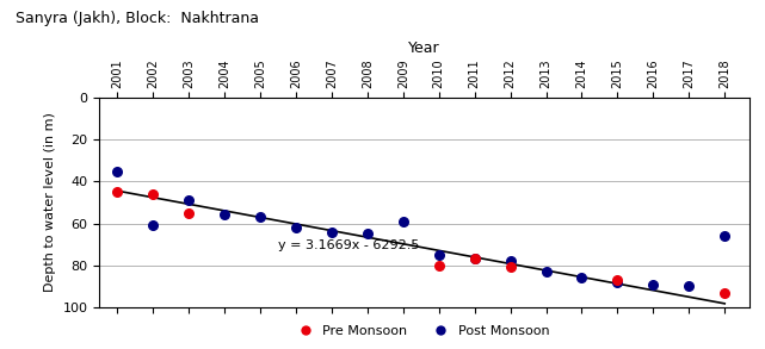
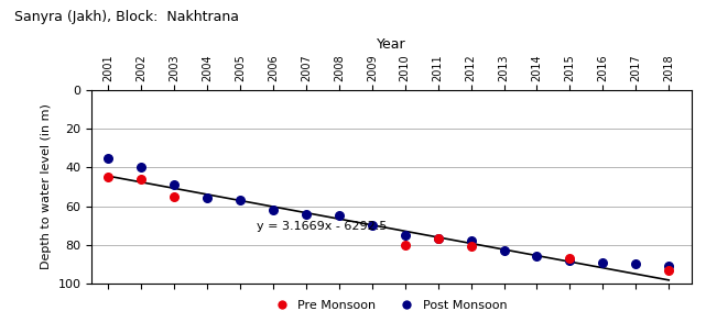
Post Monsoon/2002: 61 -> 40
Post Monsoon/2009: 59 -> 70
Post Monsoon/2018: 66 -> 91
